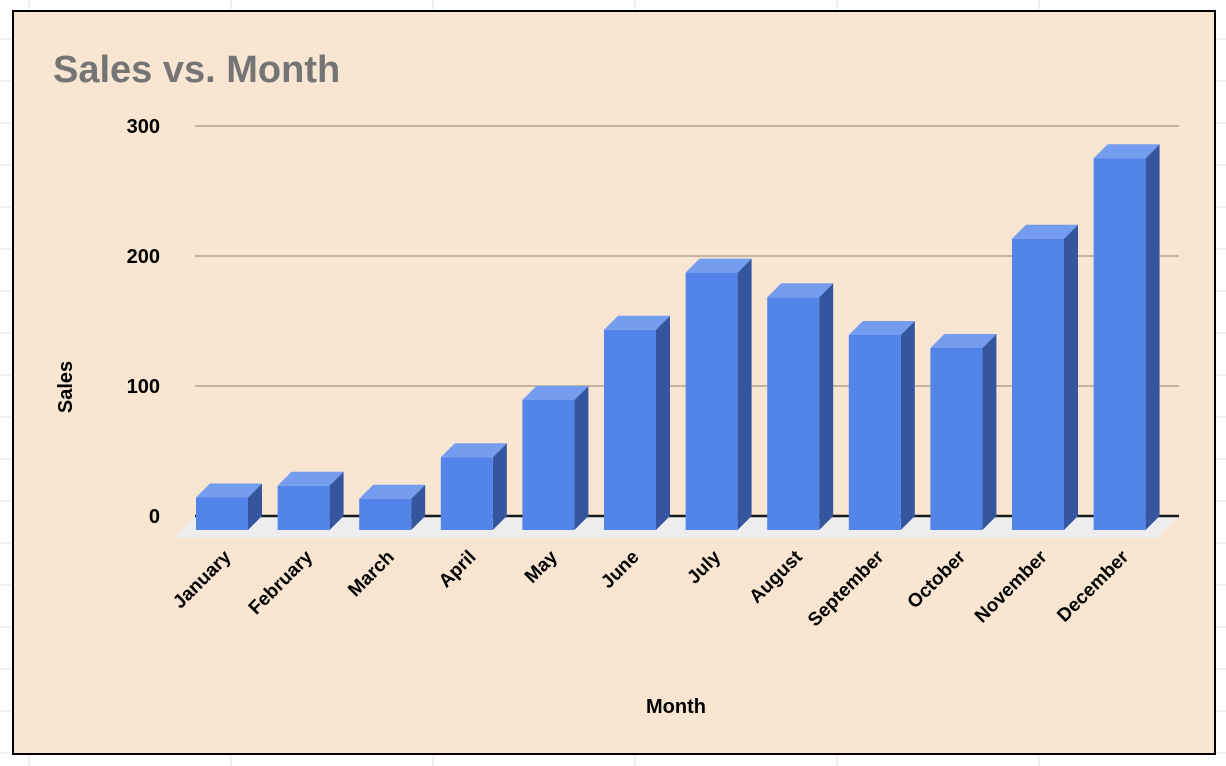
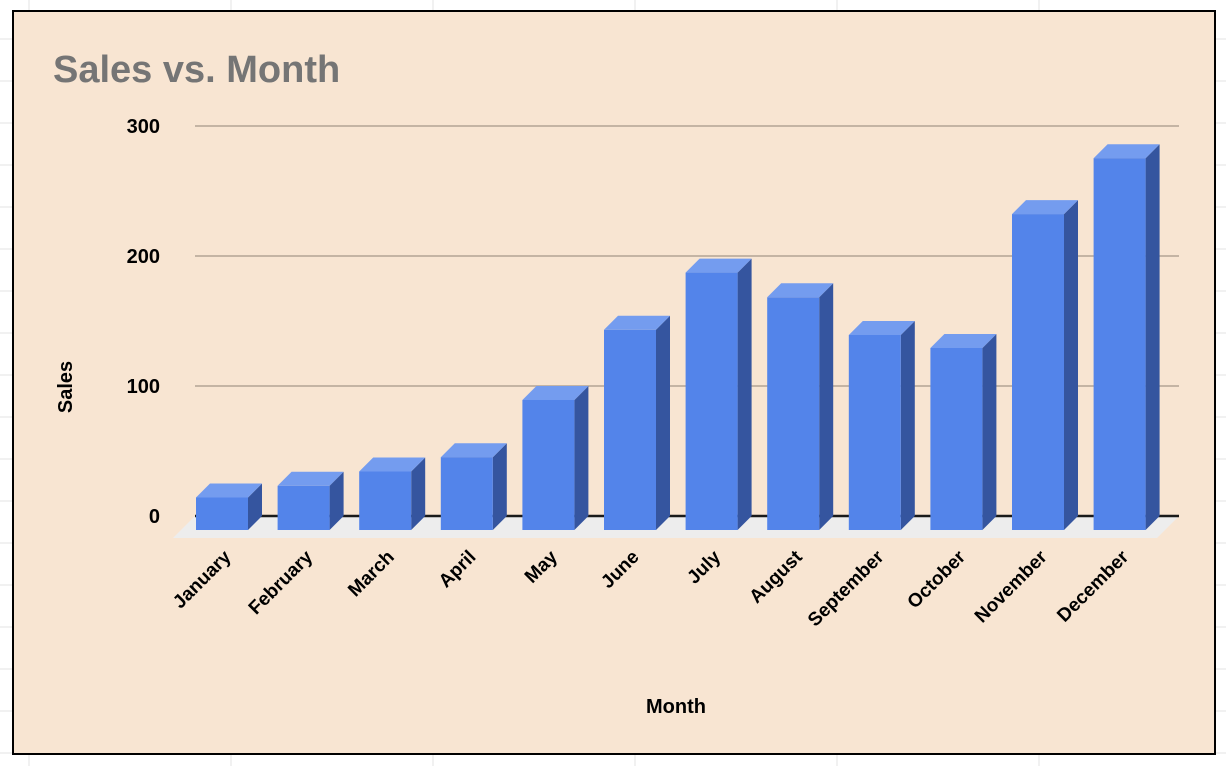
March: 24 -> 45
November: 224 -> 243
